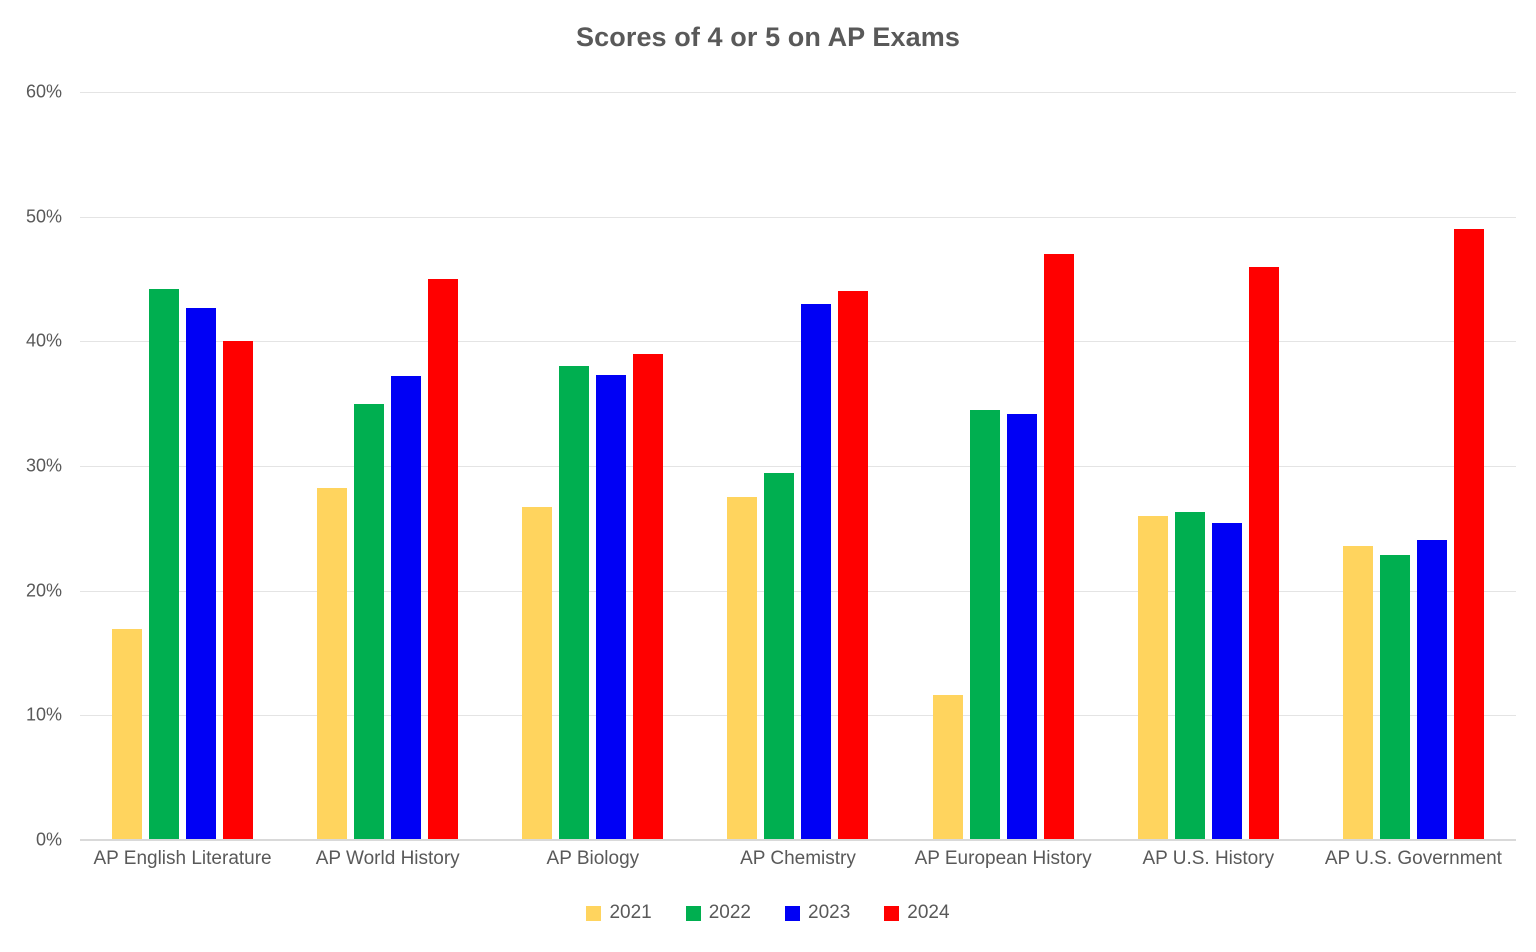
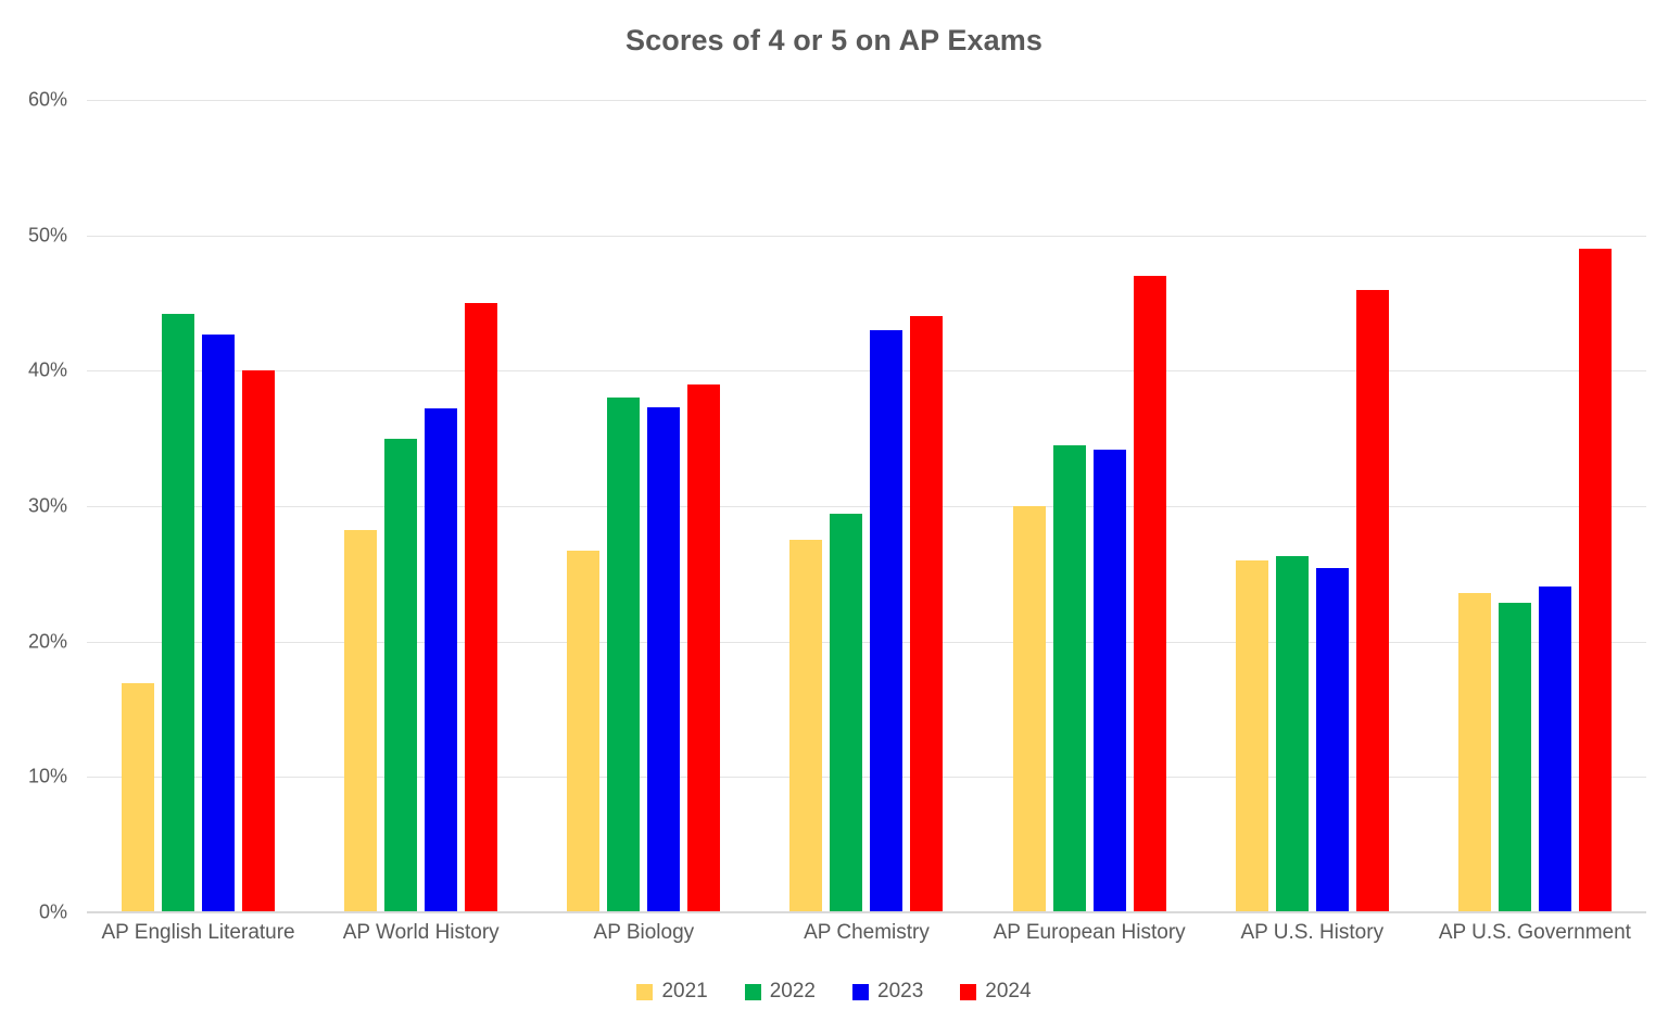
2021/AP European History: 11.6% -> 30.0%
